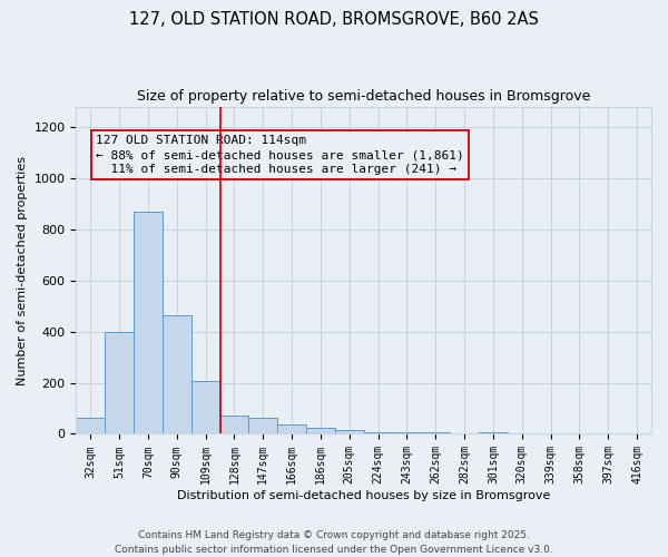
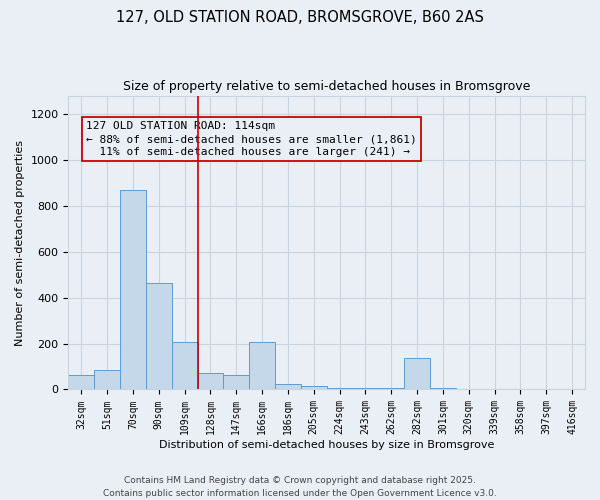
51sqm: 400 -> 85
166sqm: 35 -> 205
282sqm: 2 -> 135
